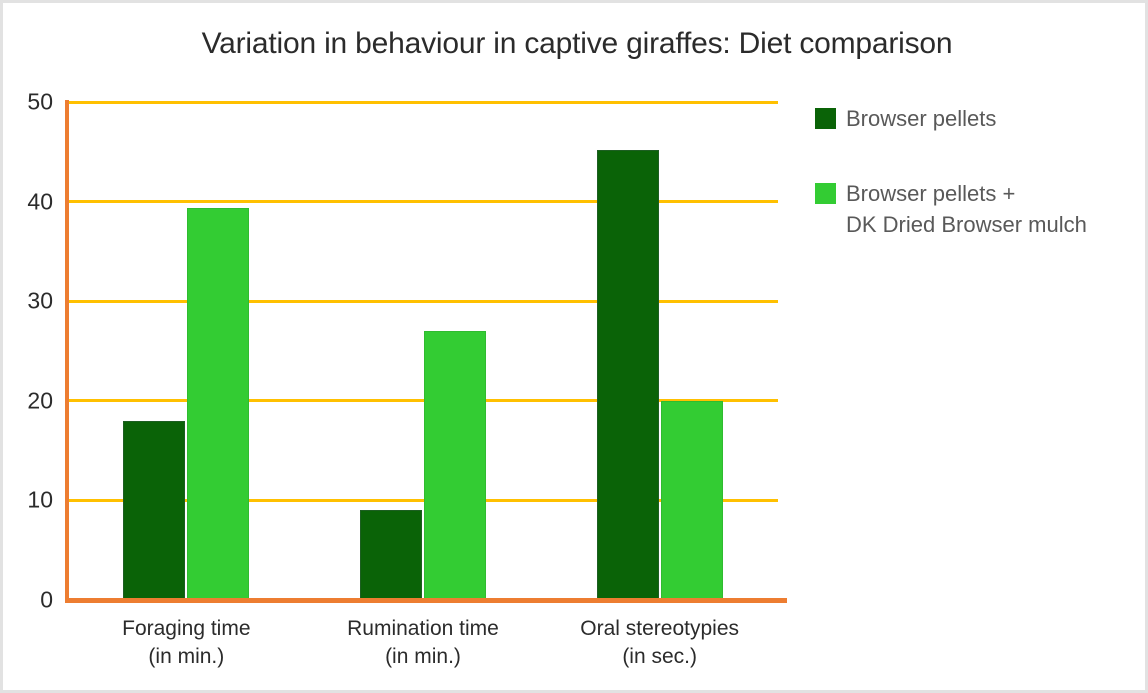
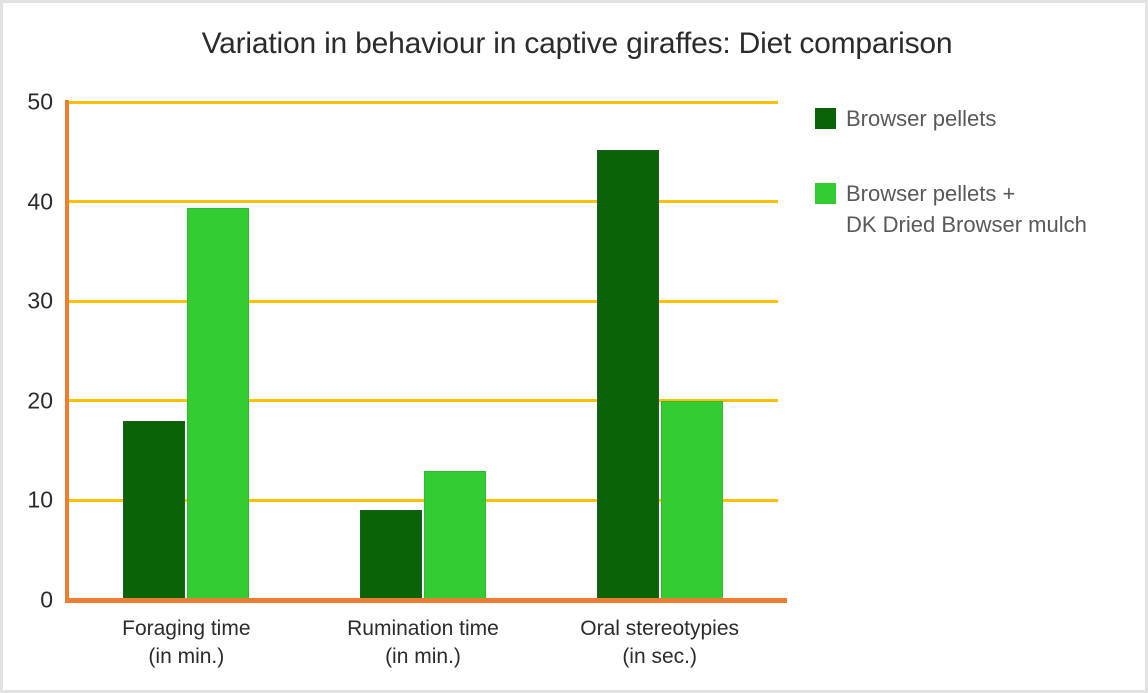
Browser pellets + DK Dried Browser mulch/Rumination time (in min.): 27 -> 13
